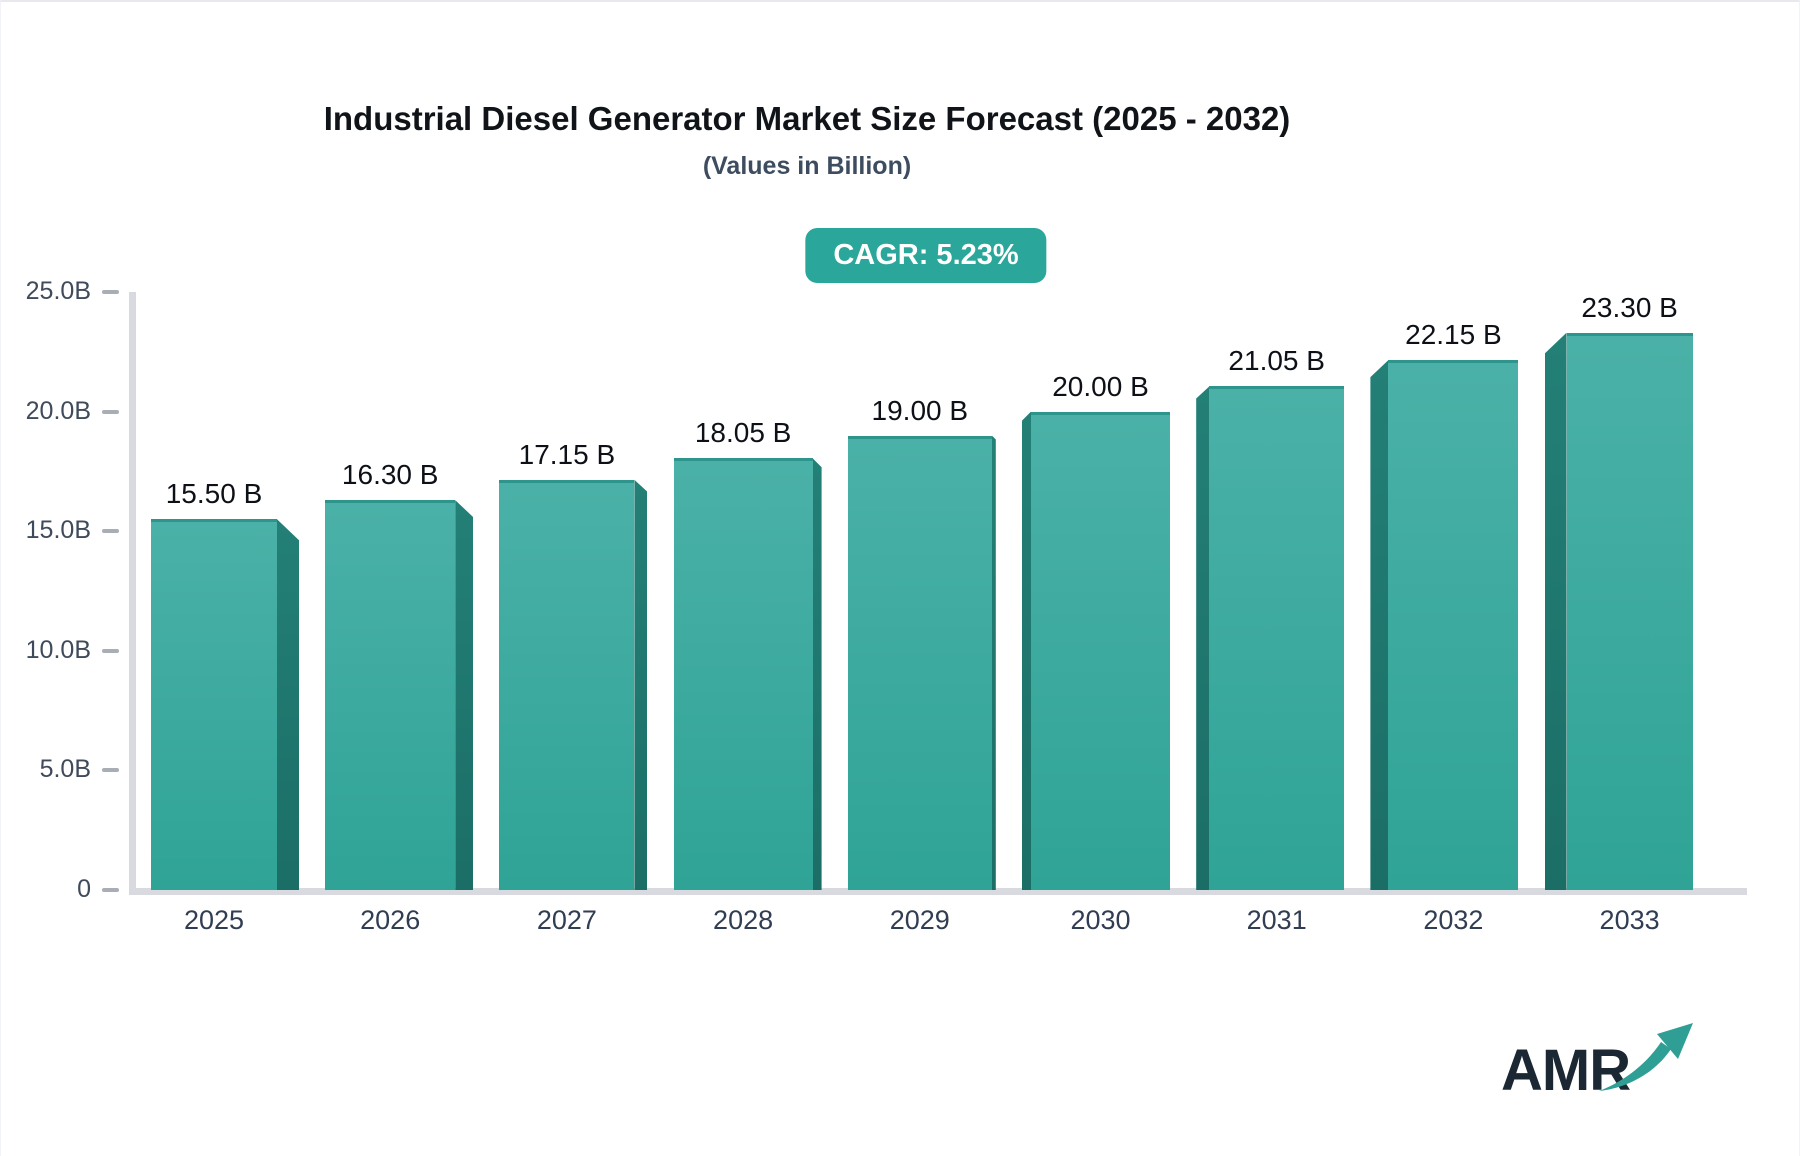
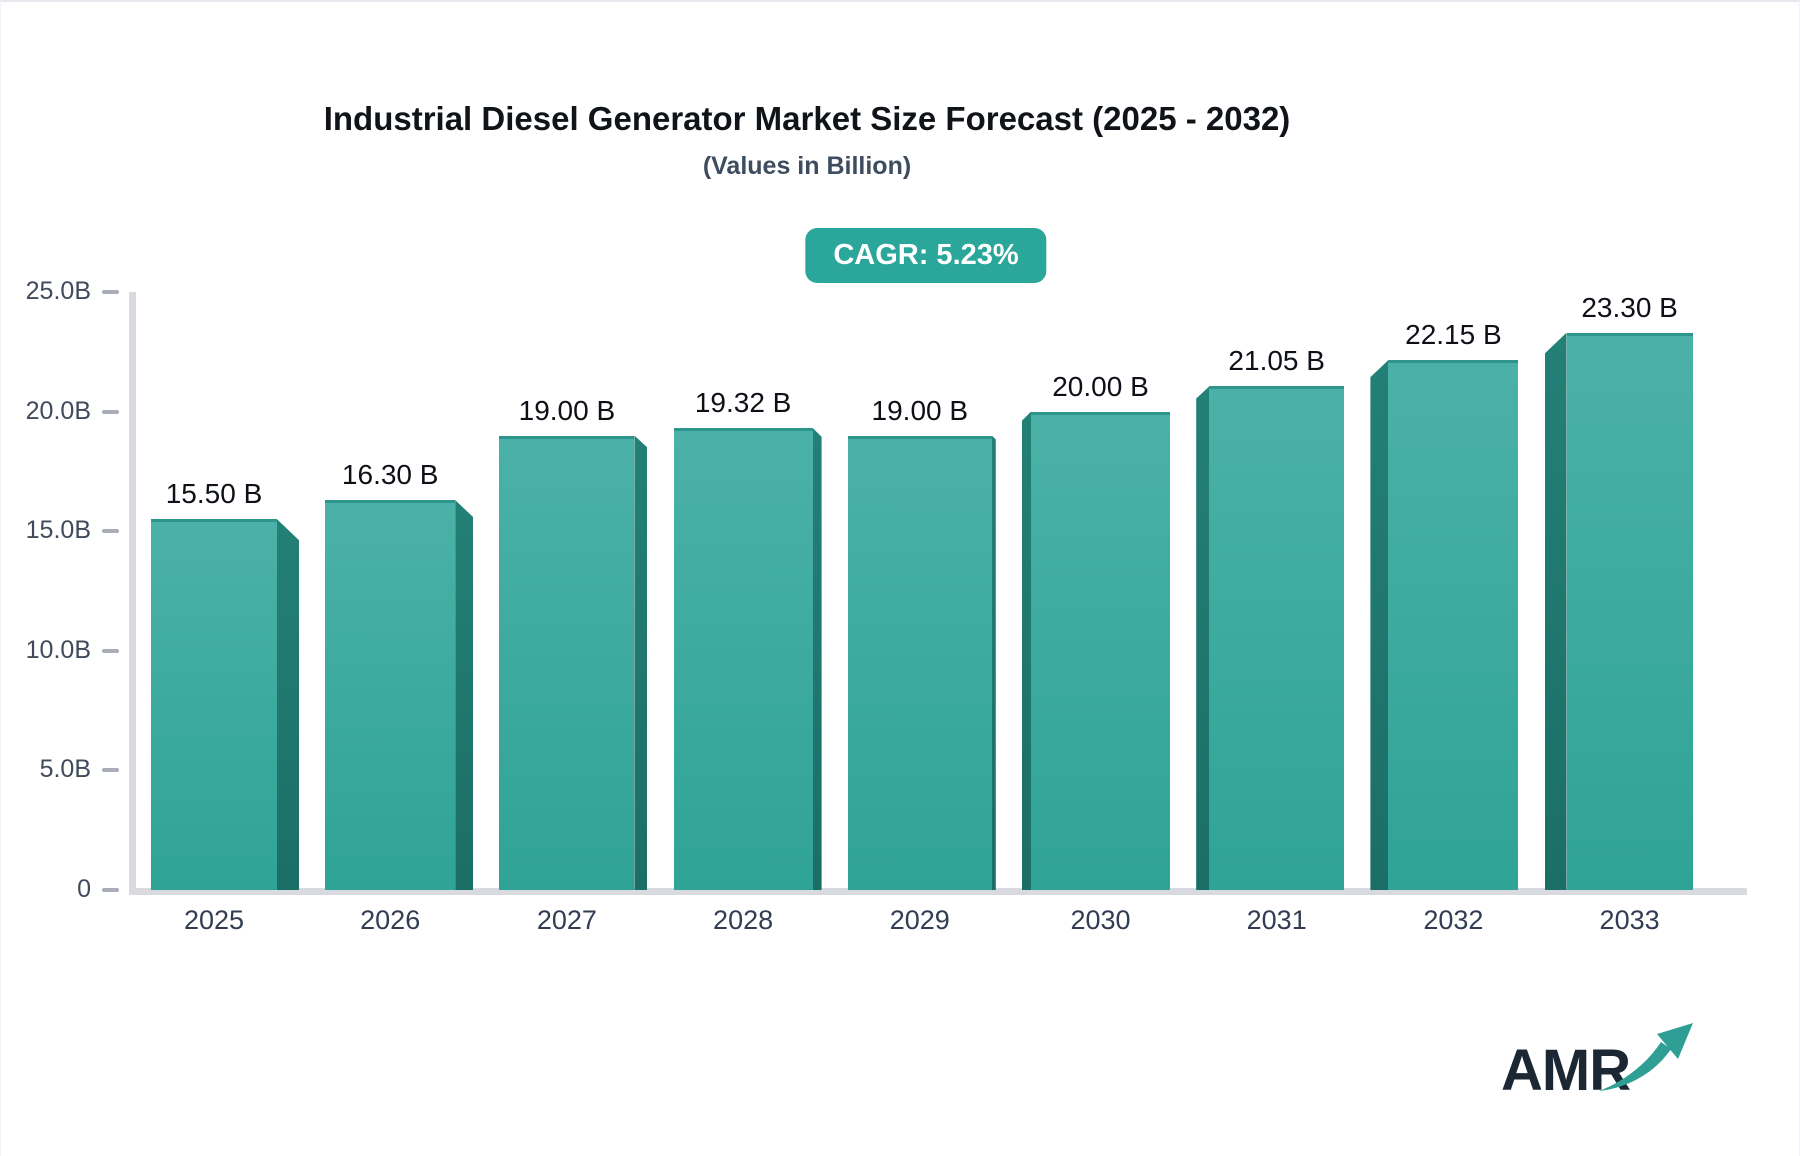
2027: 17.15 -> 19.00
2028: 18.05 -> 19.32
